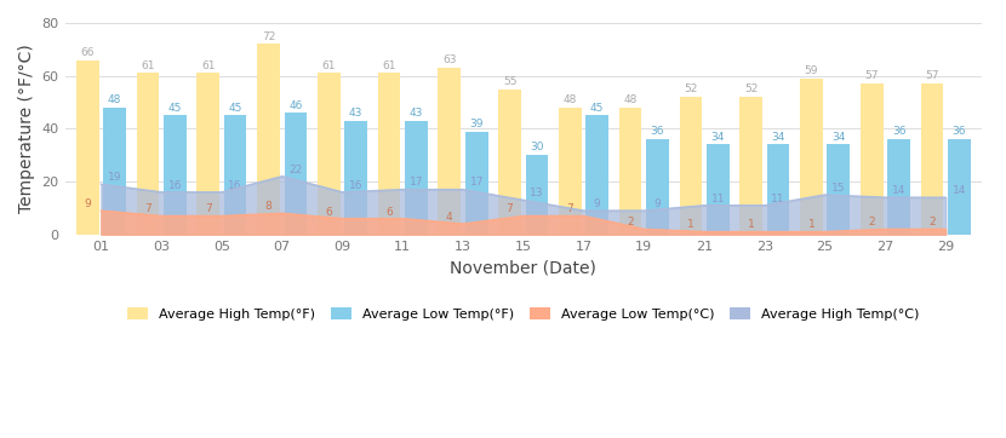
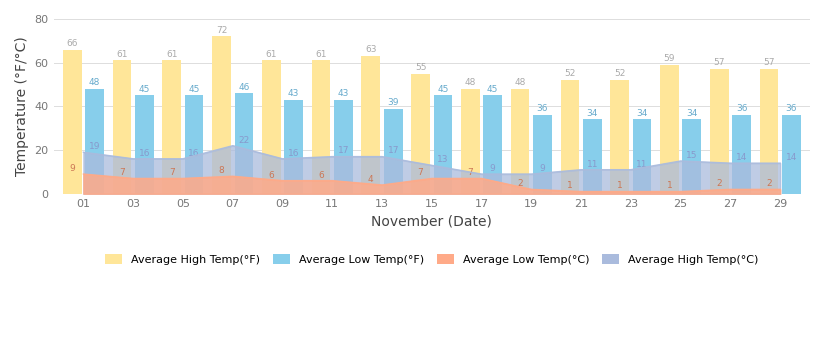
Average Low Temp(°F)/15: 30 -> 45
